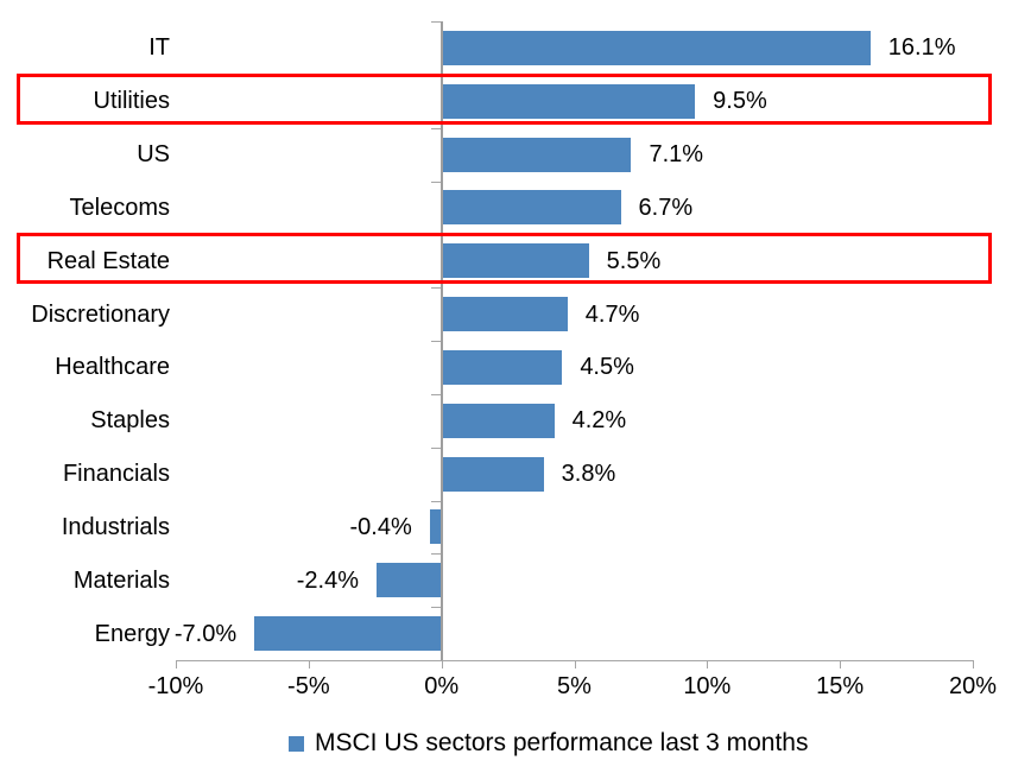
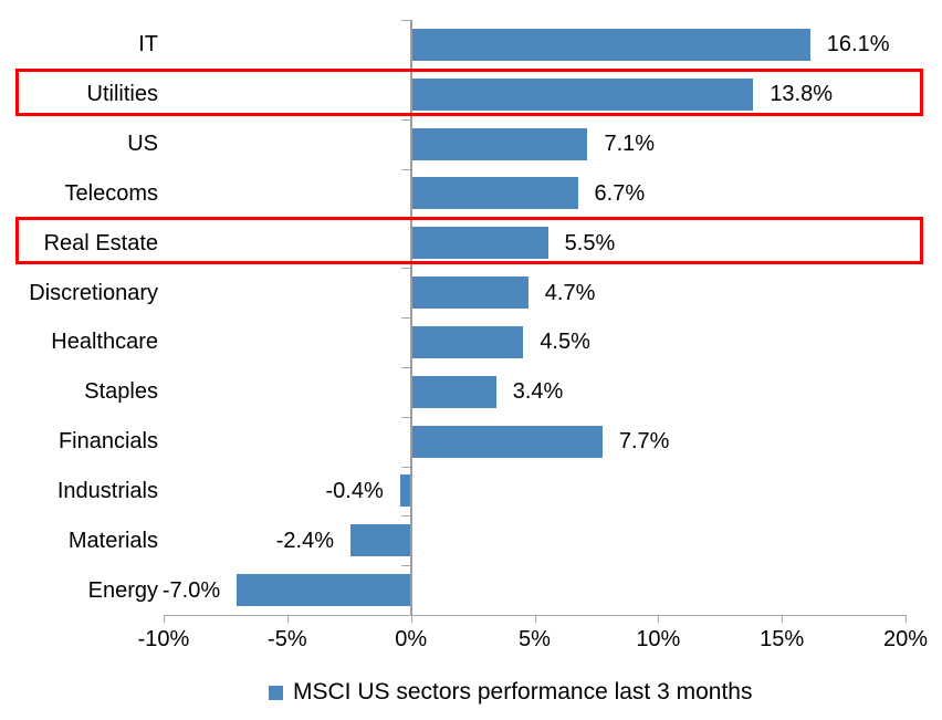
Utilities: 9.5% -> 13.8%
Staples: 4.2% -> 3.4%
Financials: 3.8% -> 7.7%
